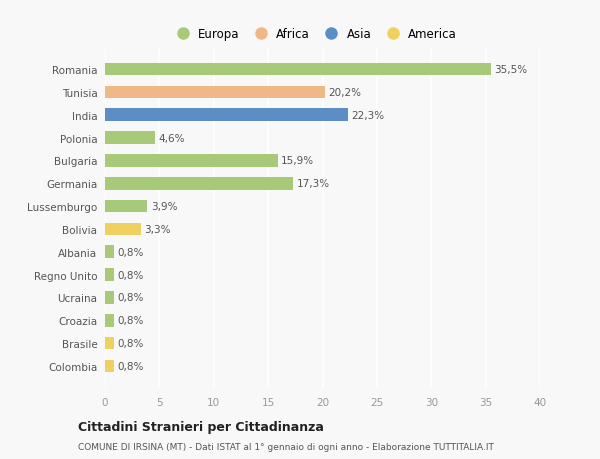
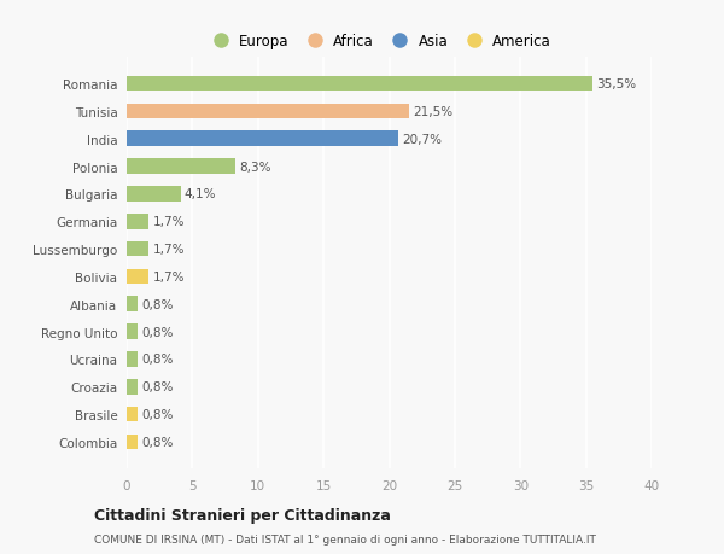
Tunisia: 20,2% -> 21,5%
India: 22,3% -> 20,7%
Polonia: 4,6% -> 8,3%
Bulgaria: 15,9% -> 4,1%
Germania: 17,3% -> 1,7%
Lussemburgo: 3,9% -> 1,7%
Bolivia: 3,3% -> 1,7%
